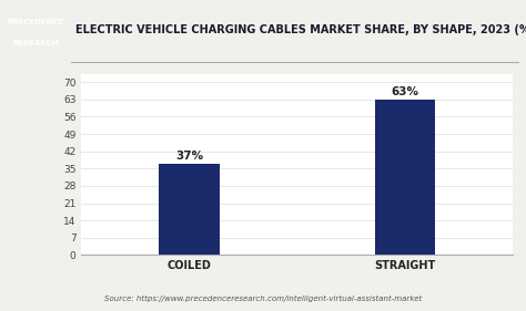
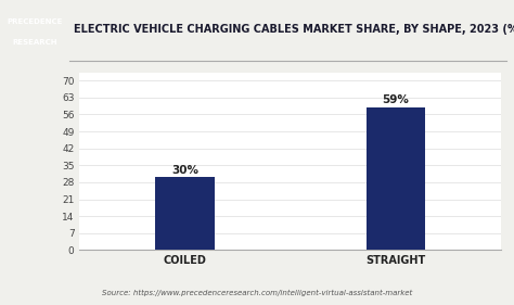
COILED: 37% -> 30%
STRAIGHT: 63% -> 59%
